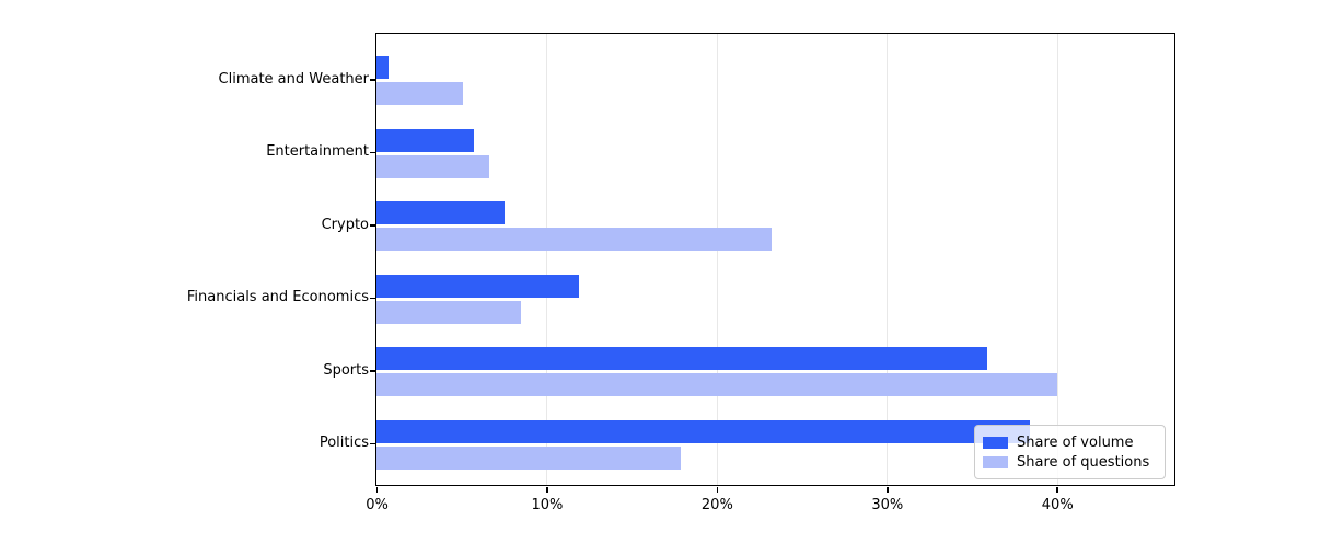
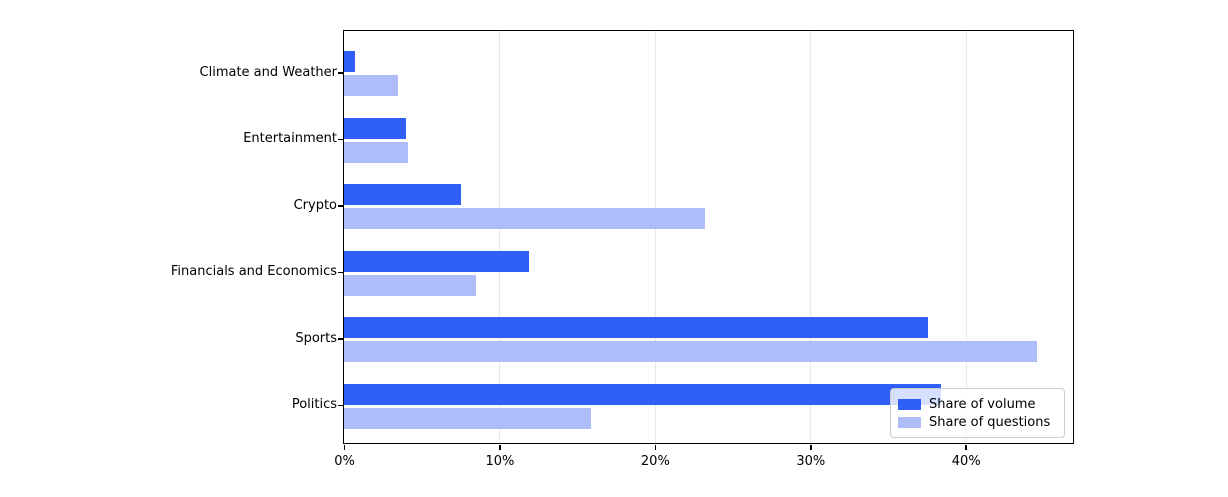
Share of questions/Climate and Weather: 5.1% -> 3.5%
Share of volume/Entertainment: 5.7% -> 4.0%
Share of questions/Entertainment: 6.6% -> 4.1%
Share of volume/Sports: 35.9% -> 37.6%
Share of questions/Sports: 40.0% -> 44.6%
Share of questions/Politics: 17.9% -> 15.9%
